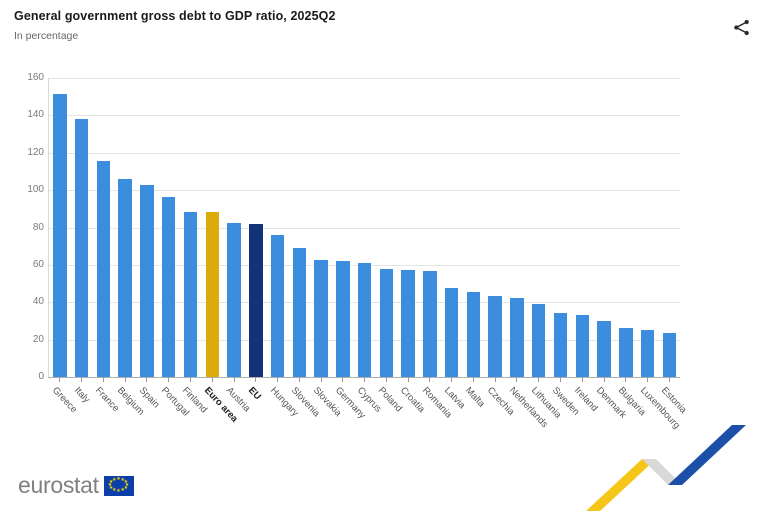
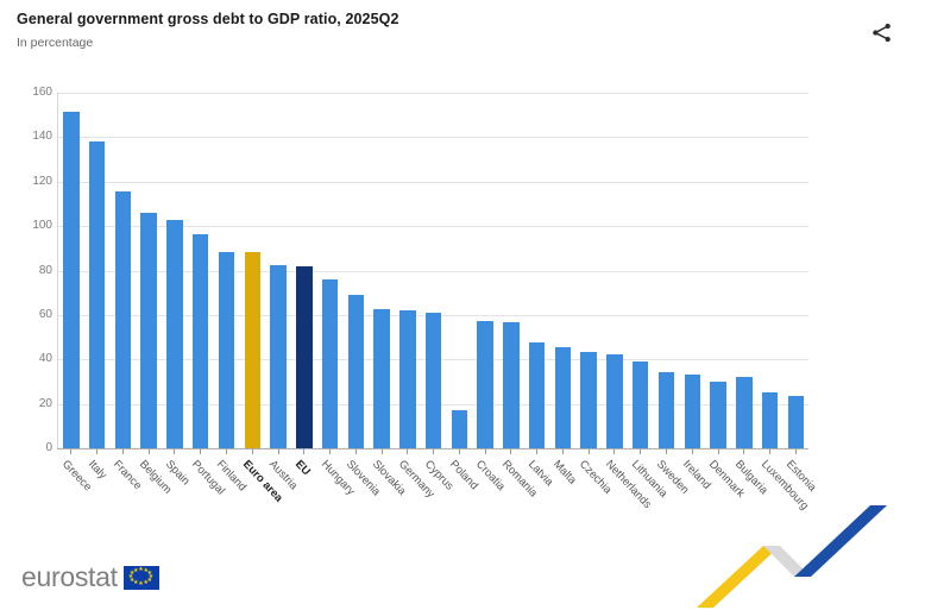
Poland: 58 -> 17
Bulgaria: 26 -> 32
